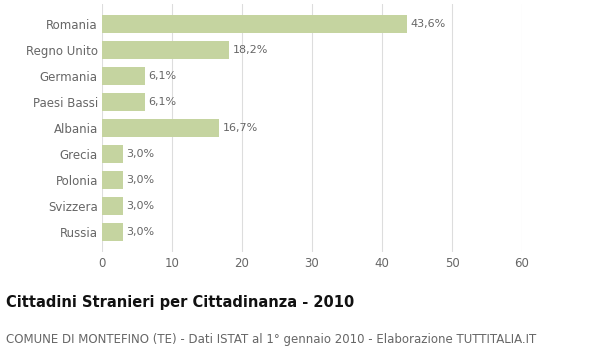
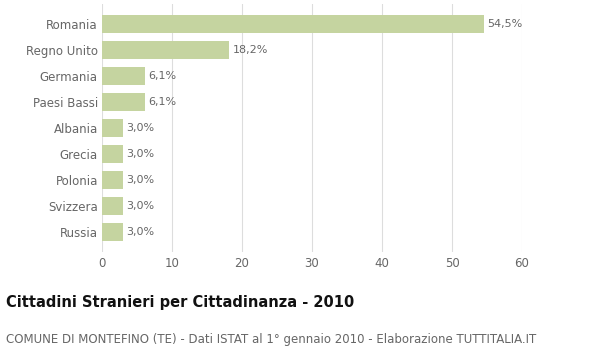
Romania: 43,6% -> 54,5%
Albania: 16,7% -> 3,0%
